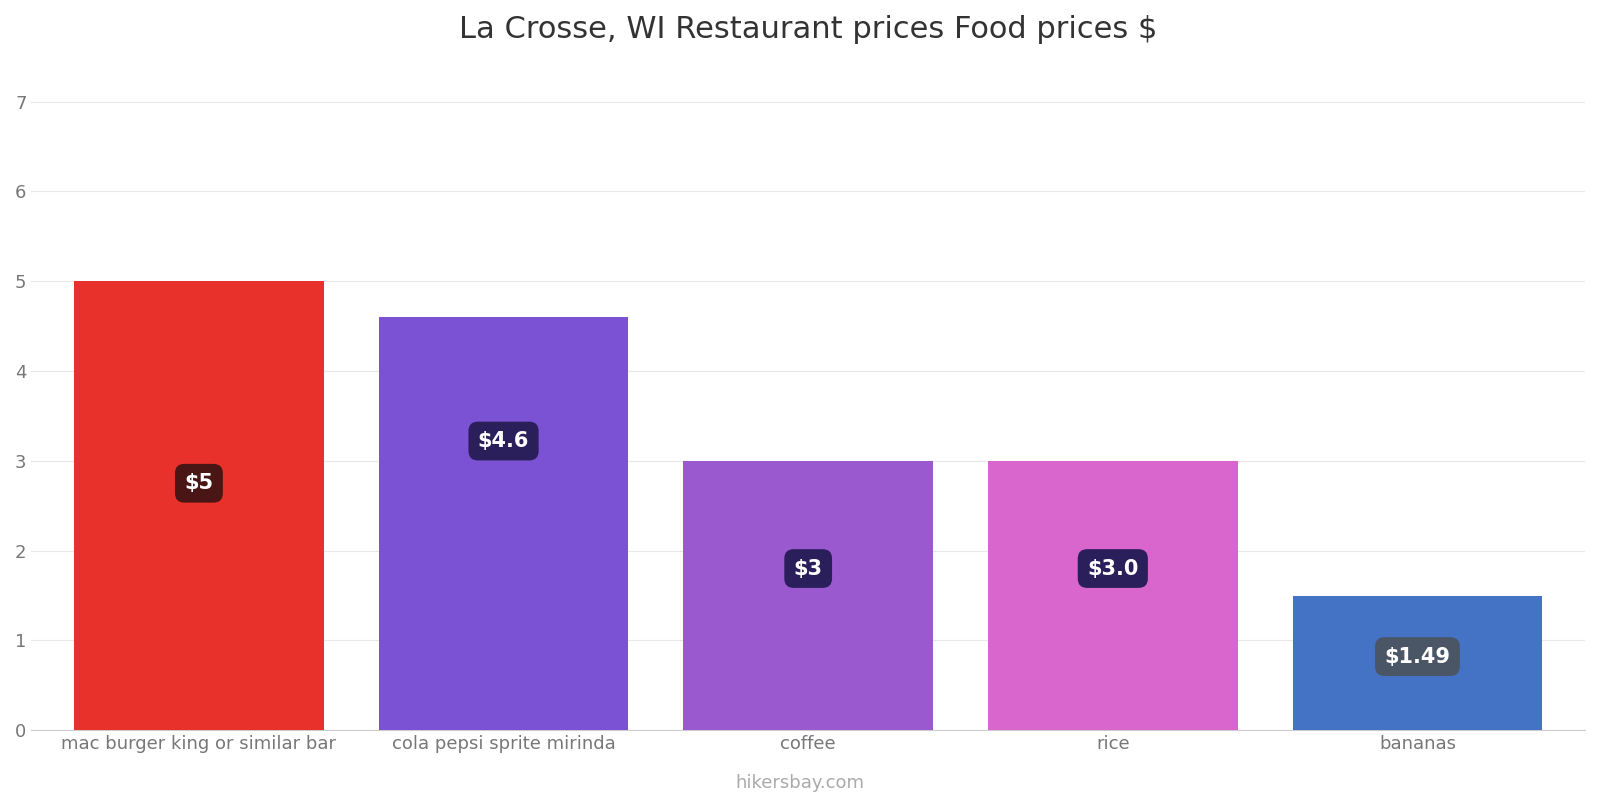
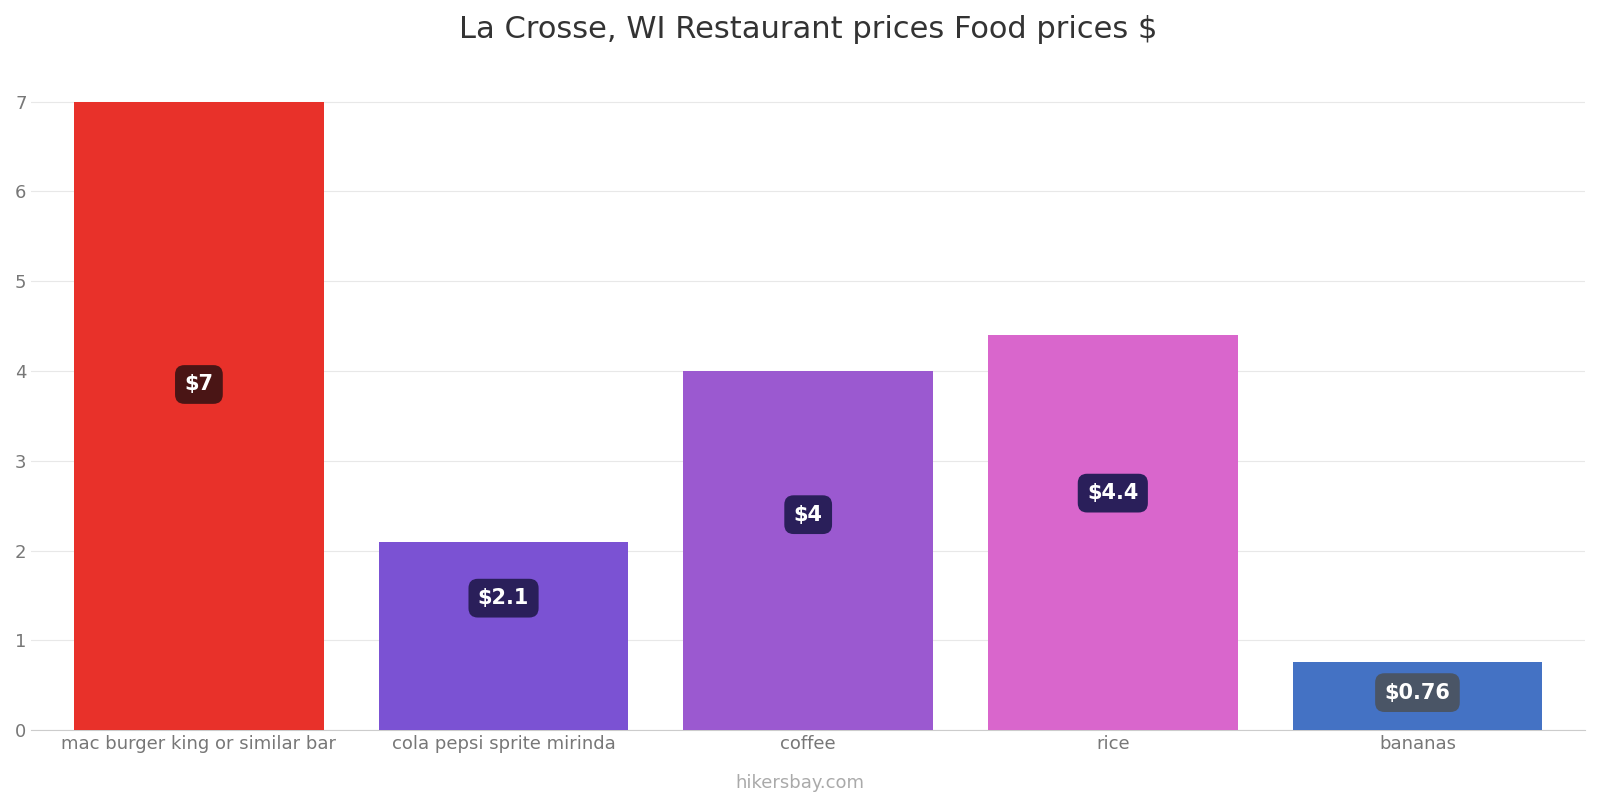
mac burger king or similar bar: $5 -> $7
cola pepsi sprite mirinda: $4.6 -> $2.1
coffee: $3 -> $4
rice: $3.0 -> $4.4
bananas: $1.49 -> $0.76
